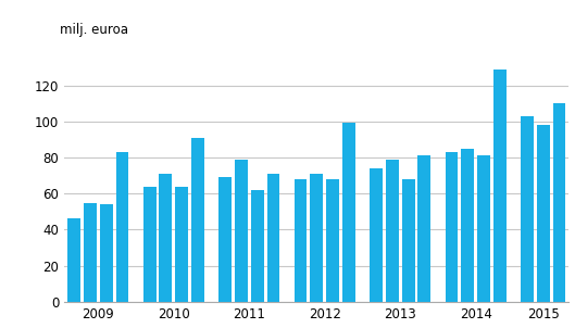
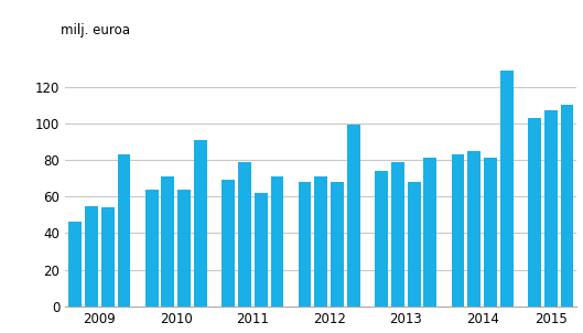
2015: 98 -> 107
